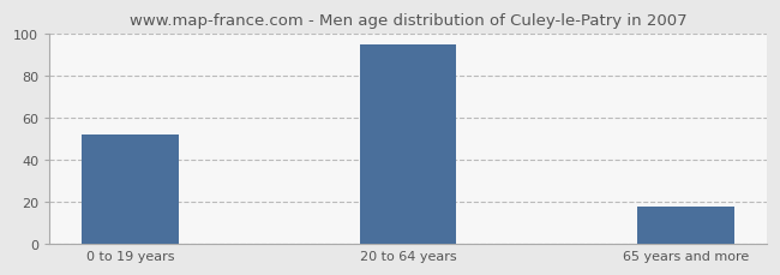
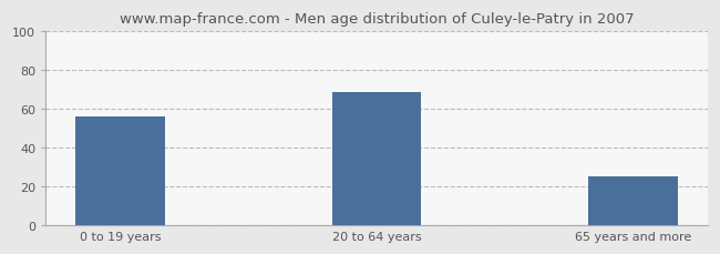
0 to 19 years: 52 -> 56
20 to 64 years: 95 -> 69
65 years and more: 18 -> 25
